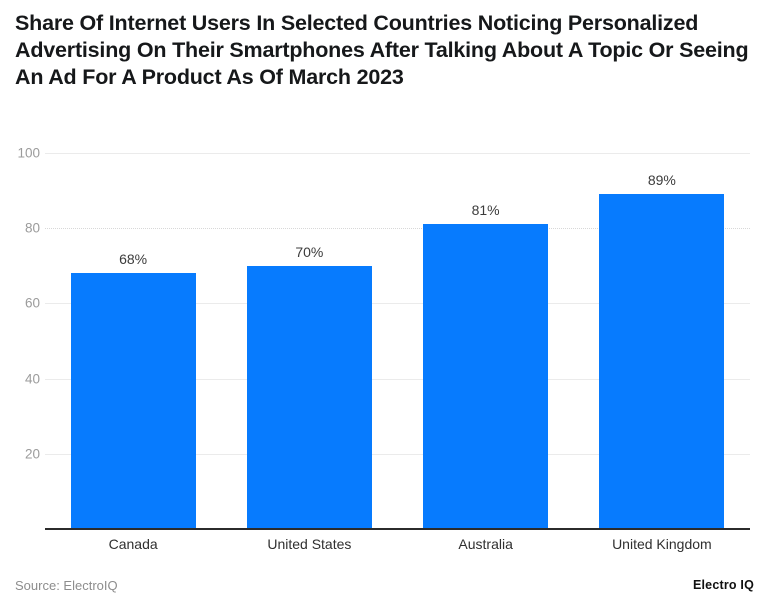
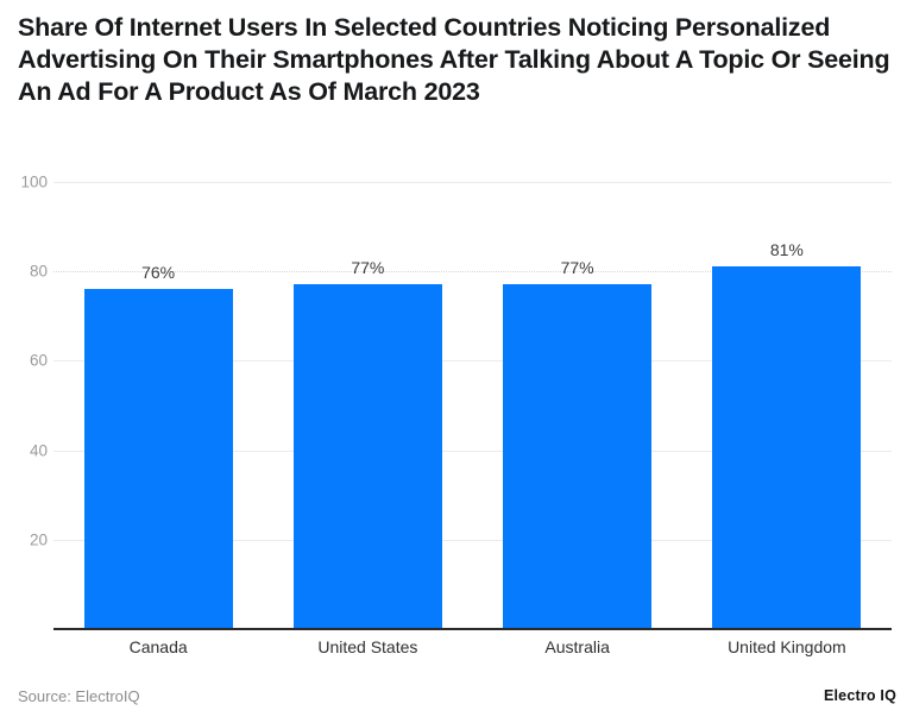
Canada: 68% -> 76%
United States: 70% -> 77%
Australia: 81% -> 77%
United Kingdom: 89% -> 81%
